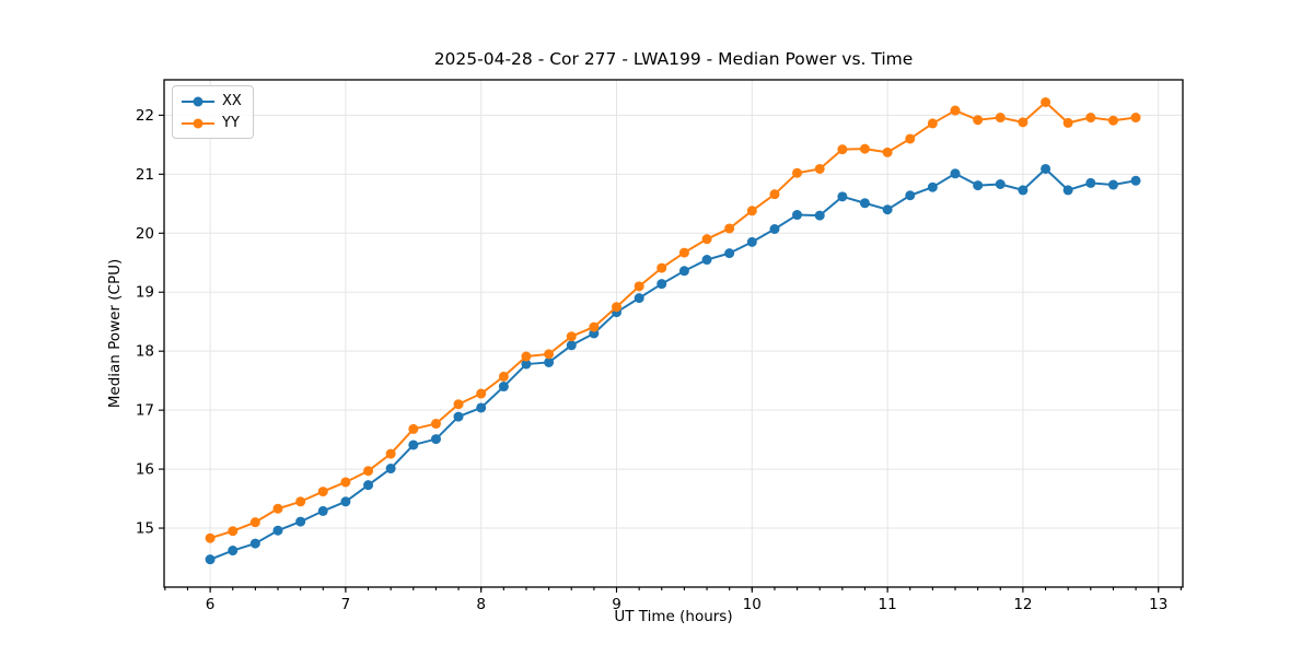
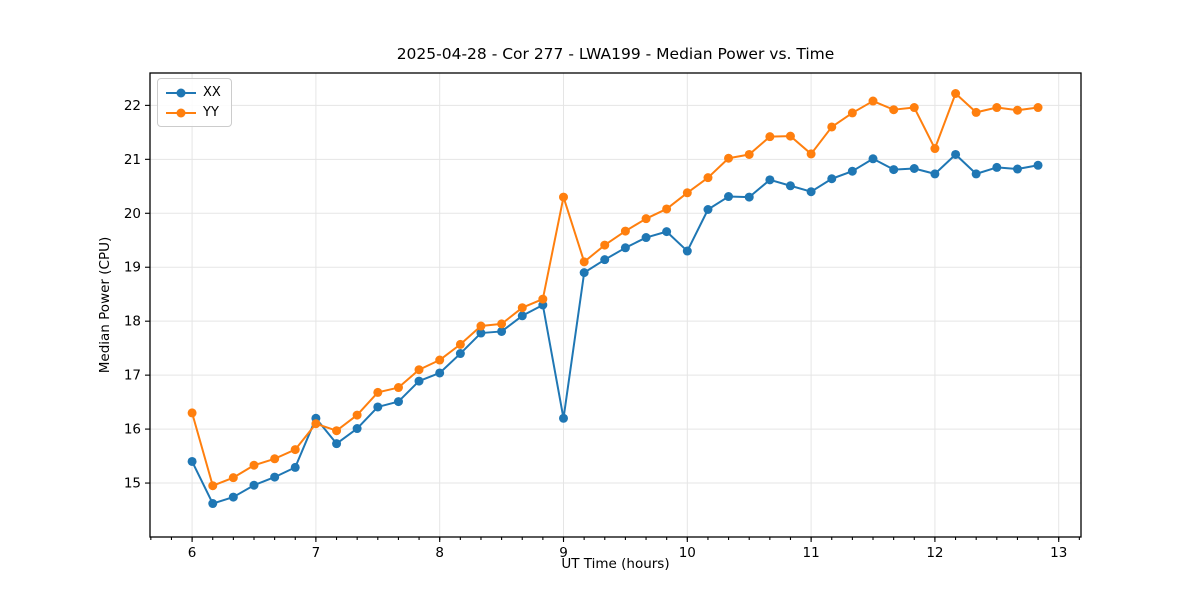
XX/6: 14.5 -> 15.4
YY/6: 14.8 -> 16.3
XX/7: 15.4 -> 16.2
YY/7: 15.8 -> 16.1
XX/9: 18.7 -> 16.2
YY/9: 18.8 -> 20.3
XX/10: 19.9 -> 19.3
YY/11: 21.4 -> 21.1
YY/12: 21.9 -> 21.2
